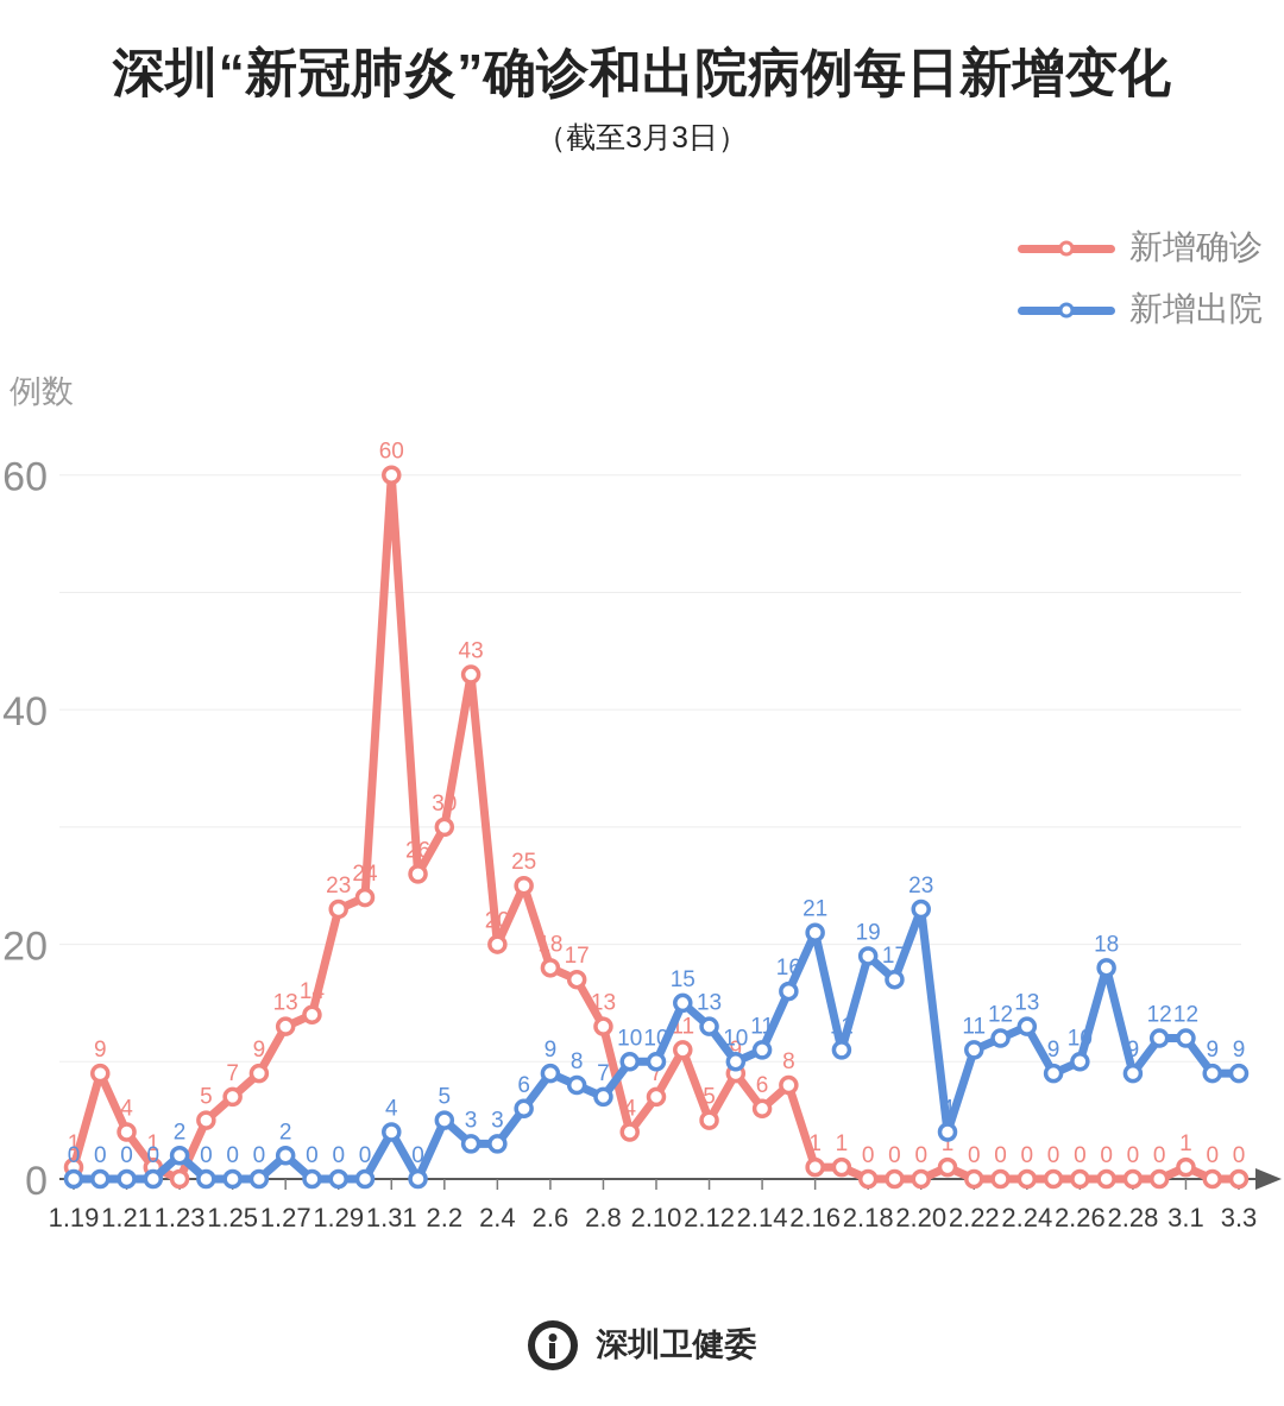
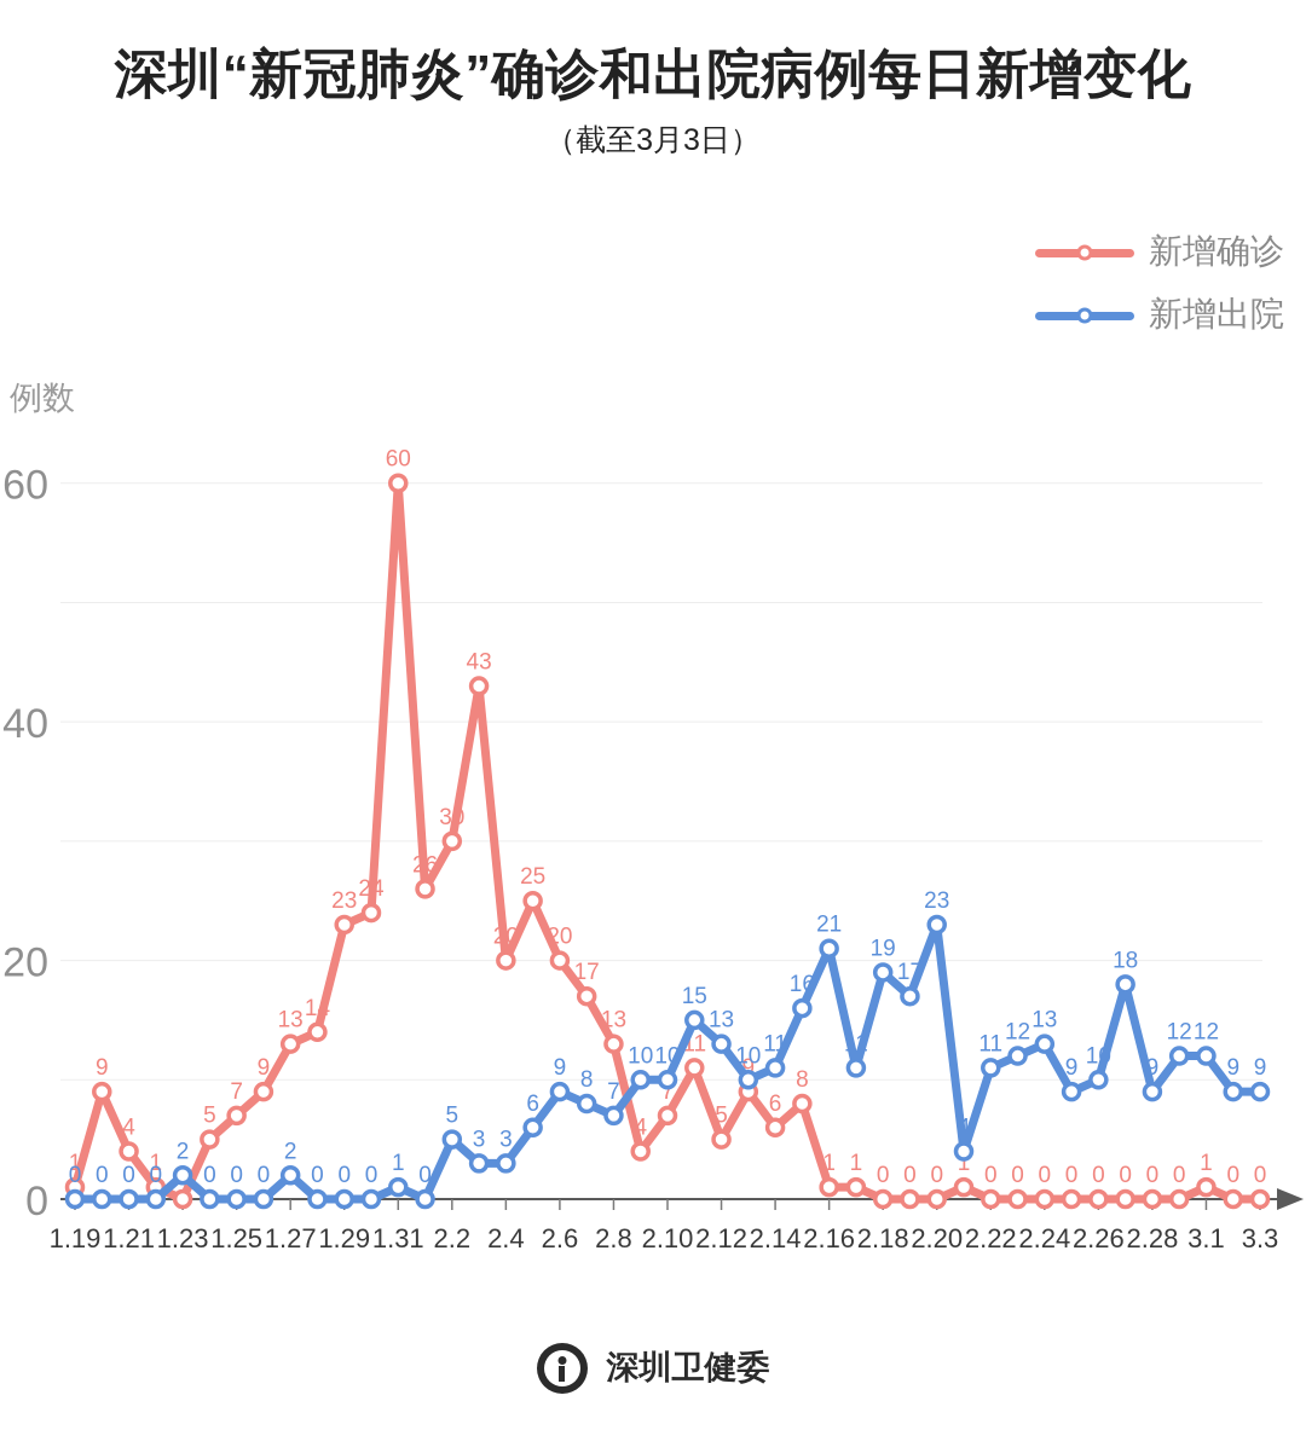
新增出院/1.31: 4 -> 1
新增确诊/2.6: 18 -> 20
